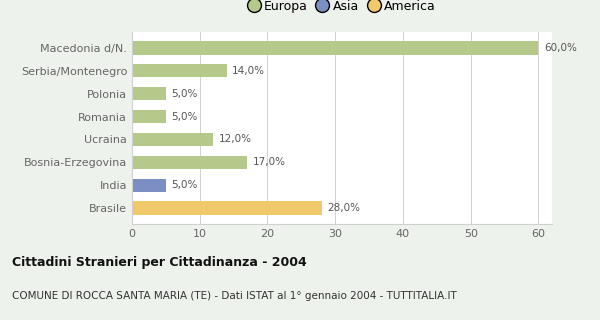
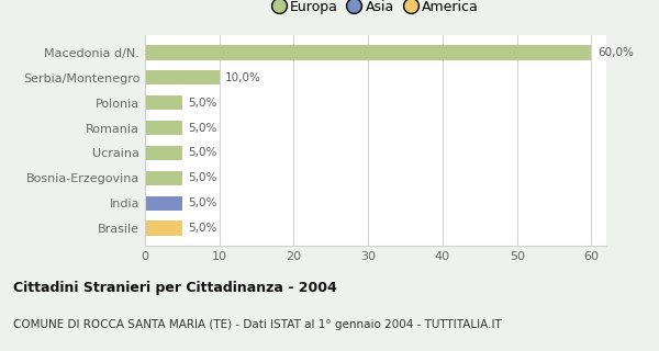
Serbia/Montenegro: 14,0% -> 10,0%
Ucraina: 12,0% -> 5,0%
Bosnia-Erzegovina: 17,0% -> 5,0%
Brasile: 28,0% -> 5,0%
